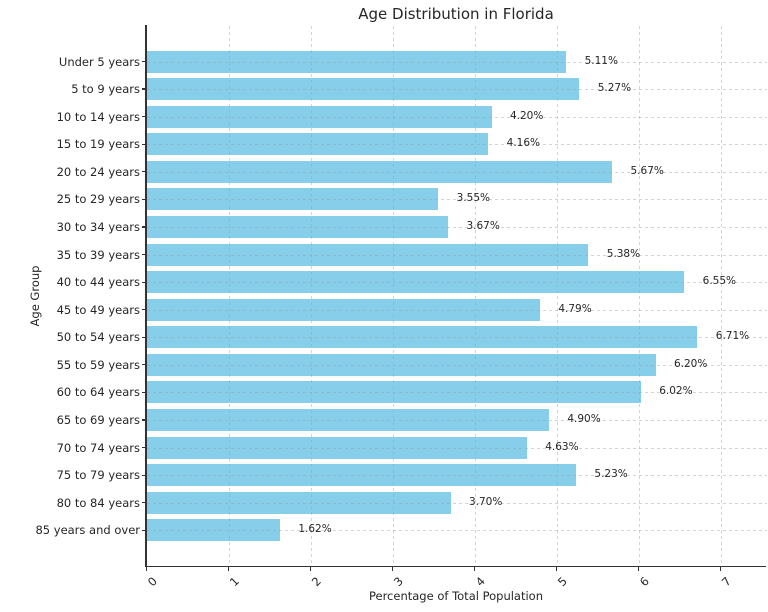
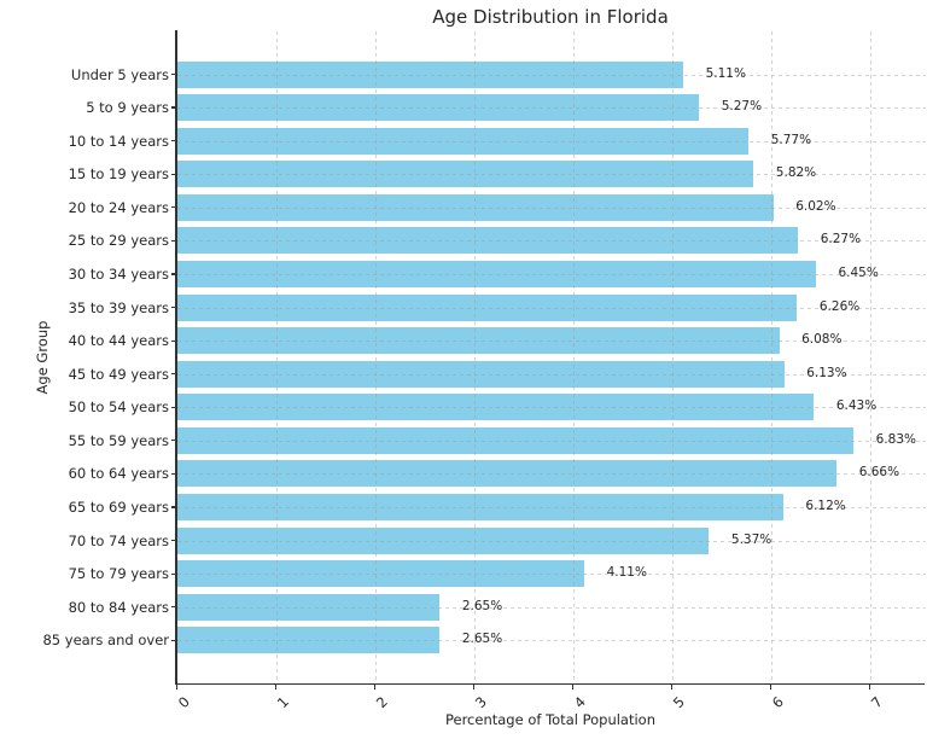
10 to 14 years: 4.20% -> 5.77%
15 to 19 years: 4.16% -> 5.82%
20 to 24 years: 5.67% -> 6.02%
25 to 29 years: 3.55% -> 6.27%
30 to 34 years: 3.67% -> 6.45%
35 to 39 years: 5.38% -> 6.26%
40 to 44 years: 6.55% -> 6.08%
45 to 49 years: 4.79% -> 6.13%
50 to 54 years: 6.71% -> 6.43%
55 to 59 years: 6.20% -> 6.83%
60 to 64 years: 6.02% -> 6.66%
65 to 69 years: 4.90% -> 6.12%
70 to 74 years: 4.63% -> 5.37%
75 to 79 years: 5.23% -> 4.11%
80 to 84 years: 3.70% -> 2.65%
85 years and over: 1.62% -> 2.65%
